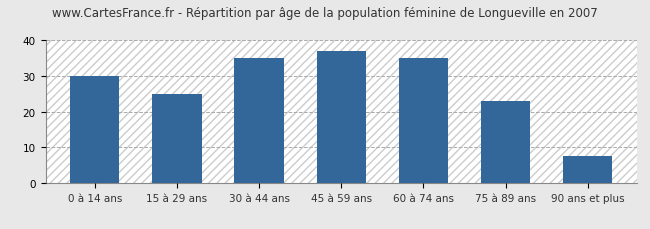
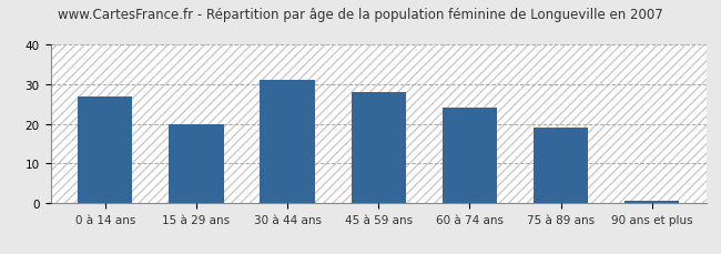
0 à 14 ans: 30.0 -> 27.0
15 à 29 ans: 25.0 -> 20.0
30 à 44 ans: 35.0 -> 31.0
45 à 59 ans: 37.0 -> 28.0
60 à 74 ans: 35.0 -> 24.0
75 à 89 ans: 23.0 -> 19.0
90 ans et plus: 7.5 -> 0.5
